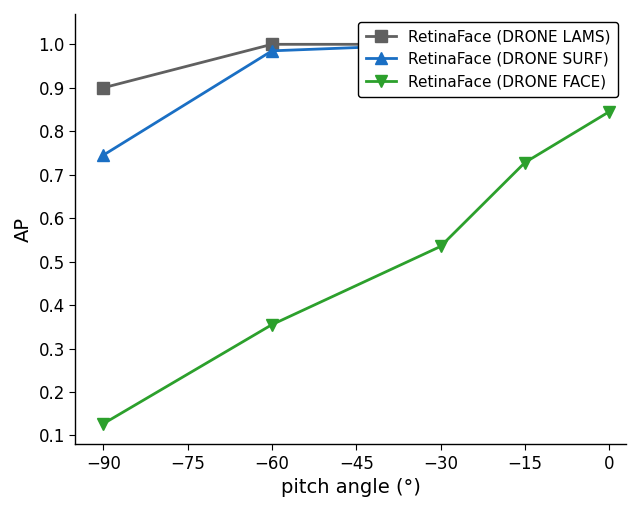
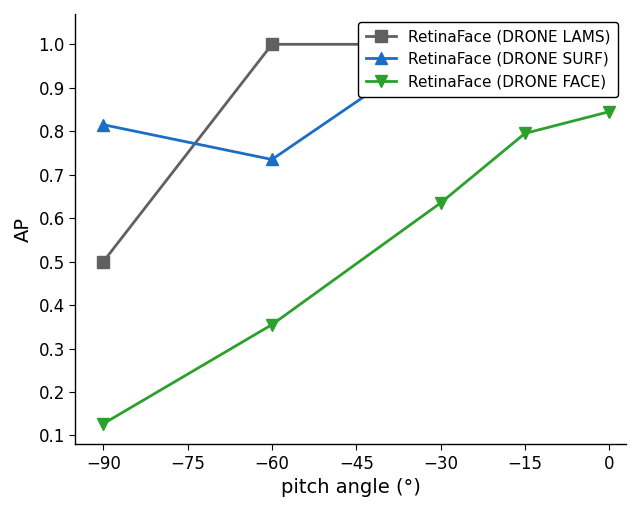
RetinaFace (DRONE LAMS)/−90: 0.9 -> 0.5
RetinaFace (DRONE SURF)/−90: 0.745 -> 0.815
RetinaFace (DRONE SURF)/−60: 0.985 -> 0.735
RetinaFace (DRONE FACE)/−30: 0.535 -> 0.635
RetinaFace (DRONE FACE)/−15: 0.728 -> 0.795
